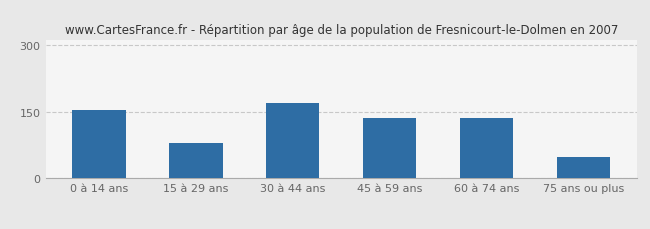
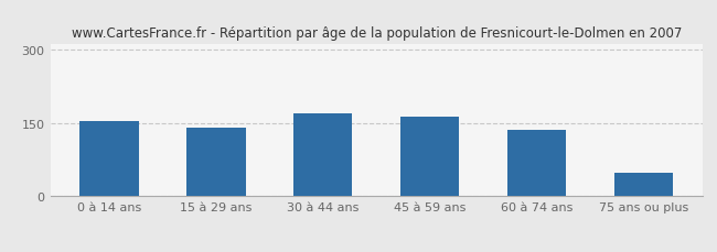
15 à 29 ans: 80 -> 141
45 à 59 ans: 135 -> 163
